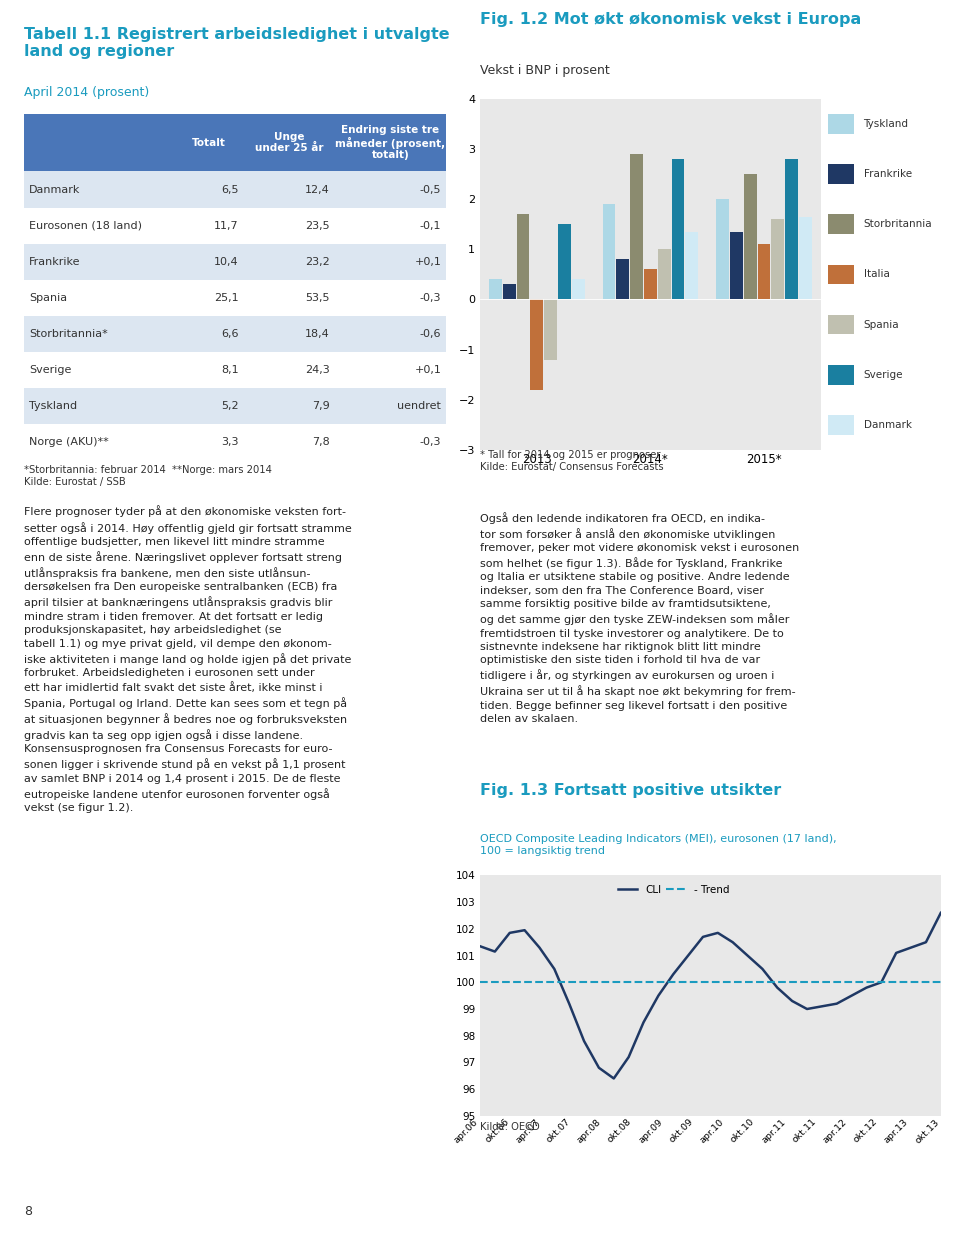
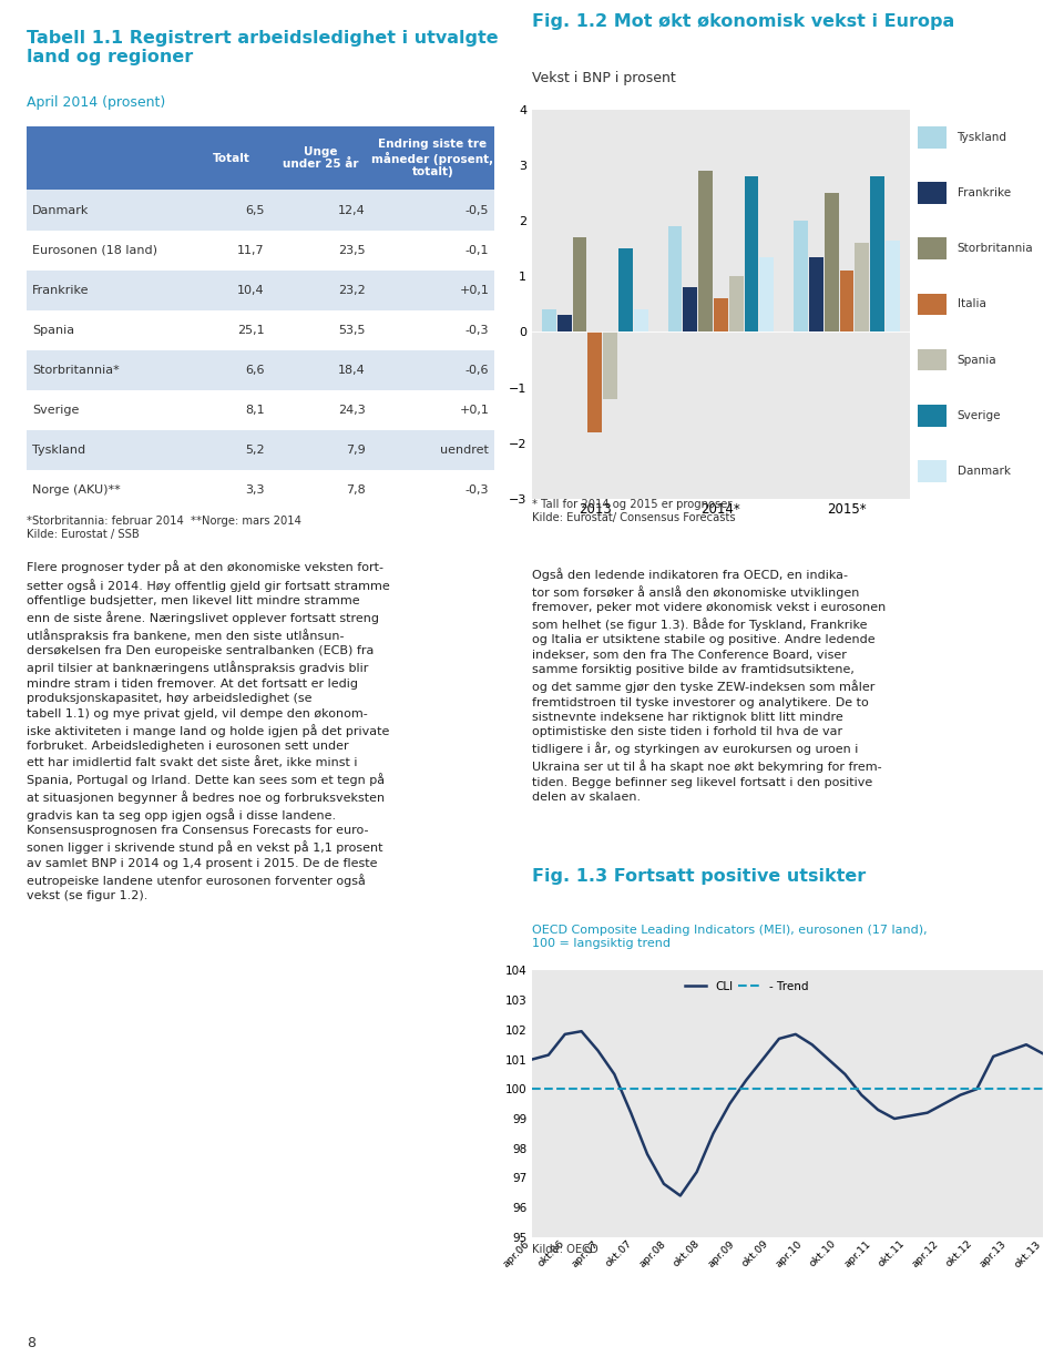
apr.06: 101.35 -> 101.00
okt.13: 102.60 -> 101.20
